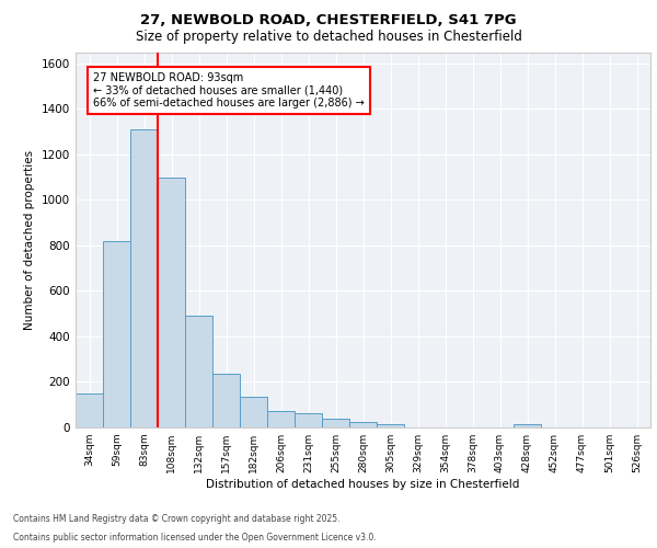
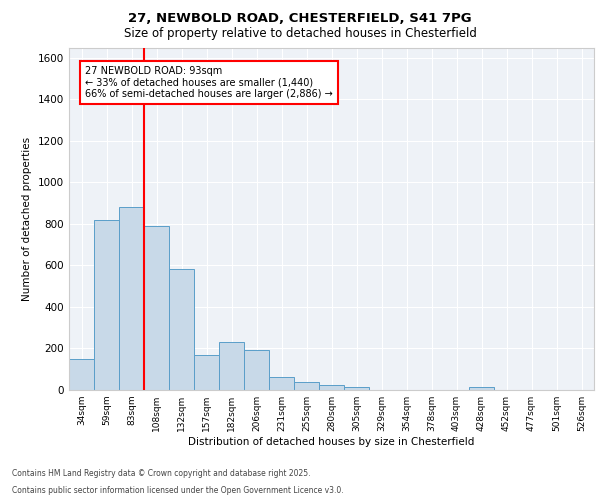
83sqm: 1310 -> 880
108sqm: 1100 -> 790
132sqm: 490 -> 585
157sqm: 235 -> 170
182sqm: 135 -> 230
206sqm: 70 -> 195
